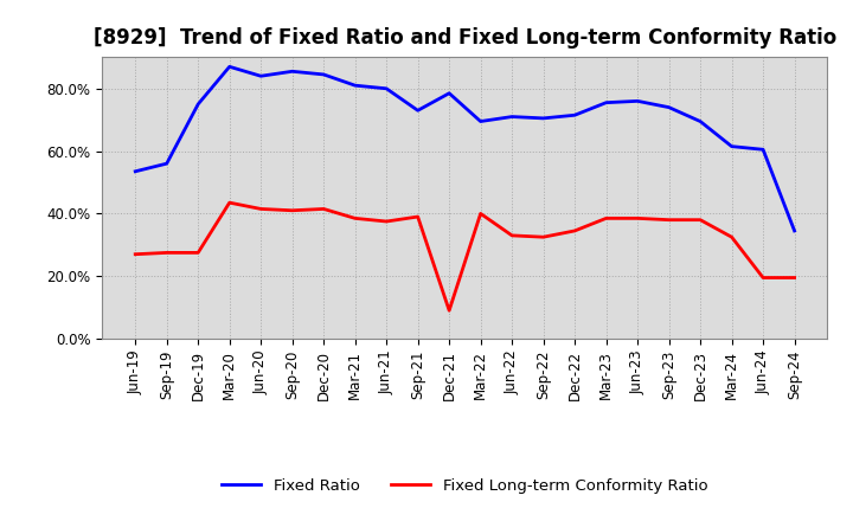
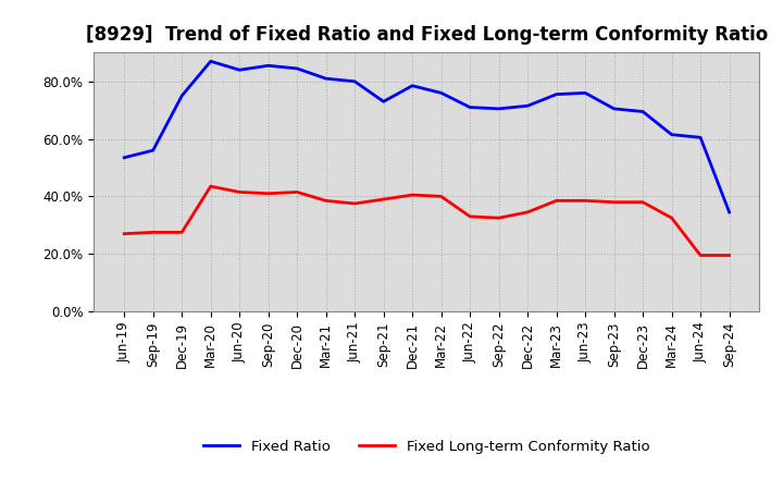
Fixed Long-term Conformity Ratio/Dec-21: 9.0% -> 40.5%
Fixed Ratio/Mar-22: 69.5% -> 76.0%
Fixed Ratio/Sep-23: 74.0% -> 70.5%
